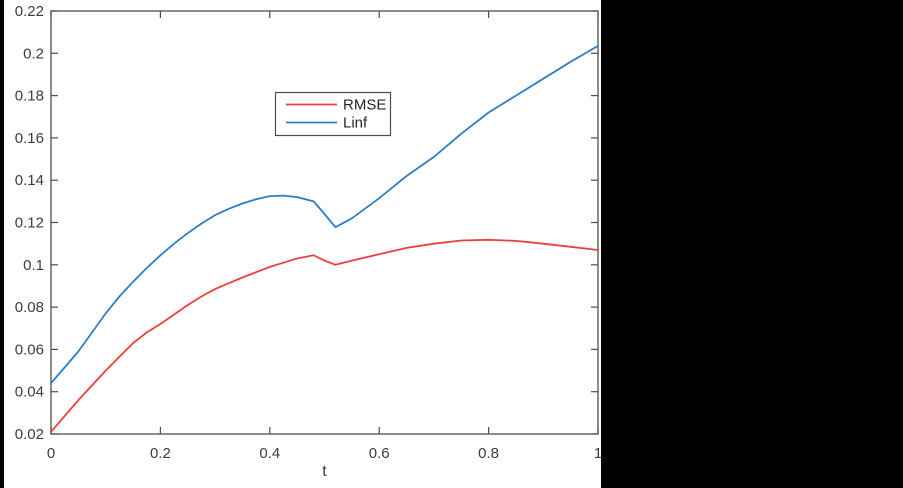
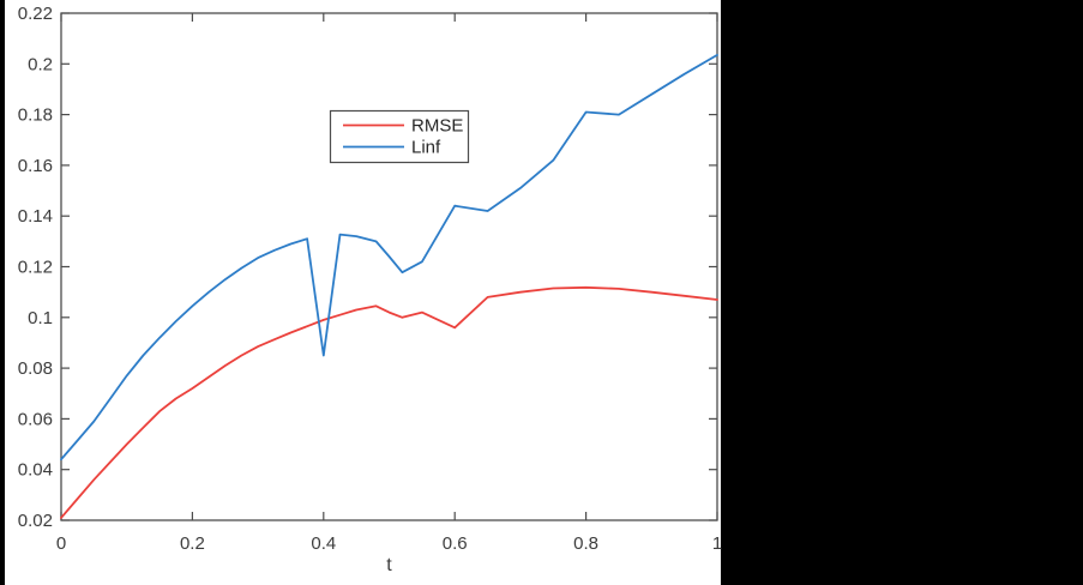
Linf/0.4: 0.133 -> 0.085
RMSE/0.6: 0.105 -> 0.096
Linf/0.6: 0.132 -> 0.144
Linf/0.8: 0.172 -> 0.181
